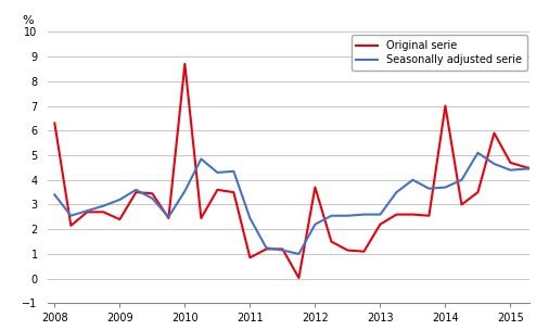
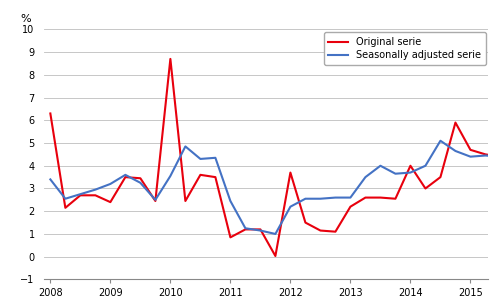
Original serie/2014: 7.00 -> 4.00
